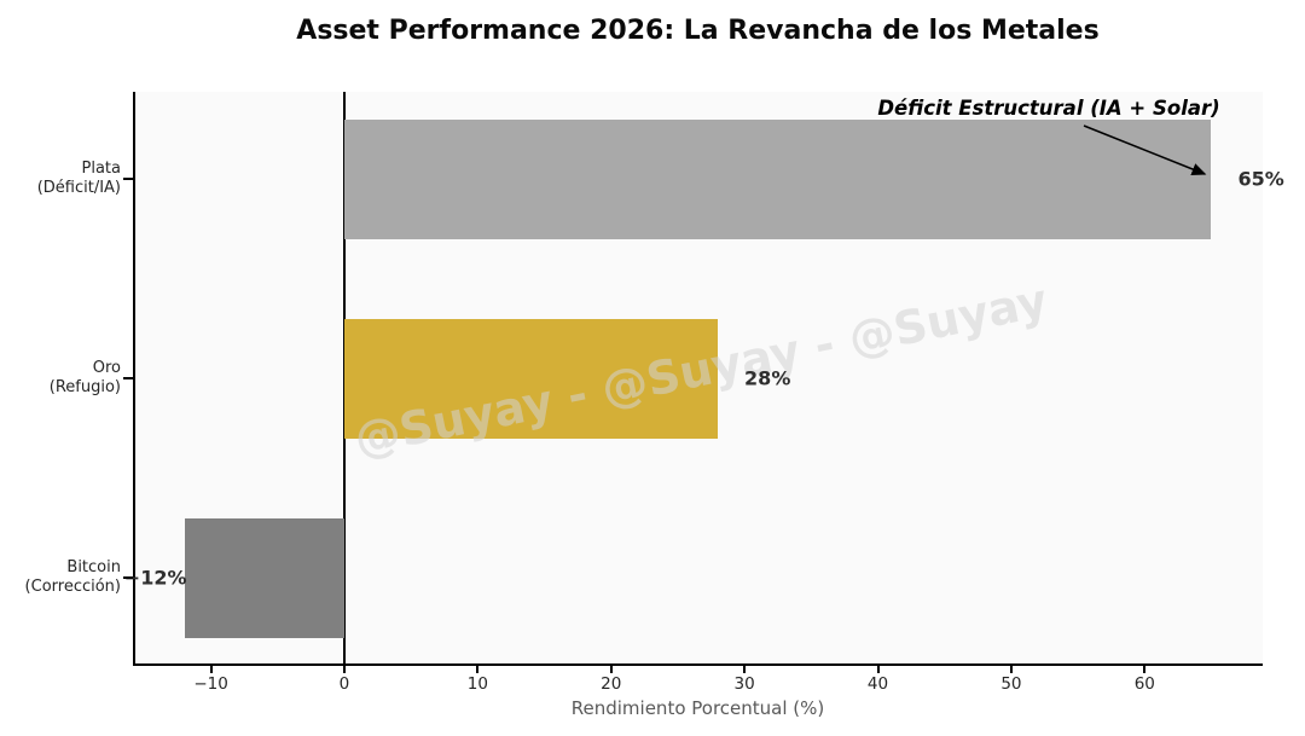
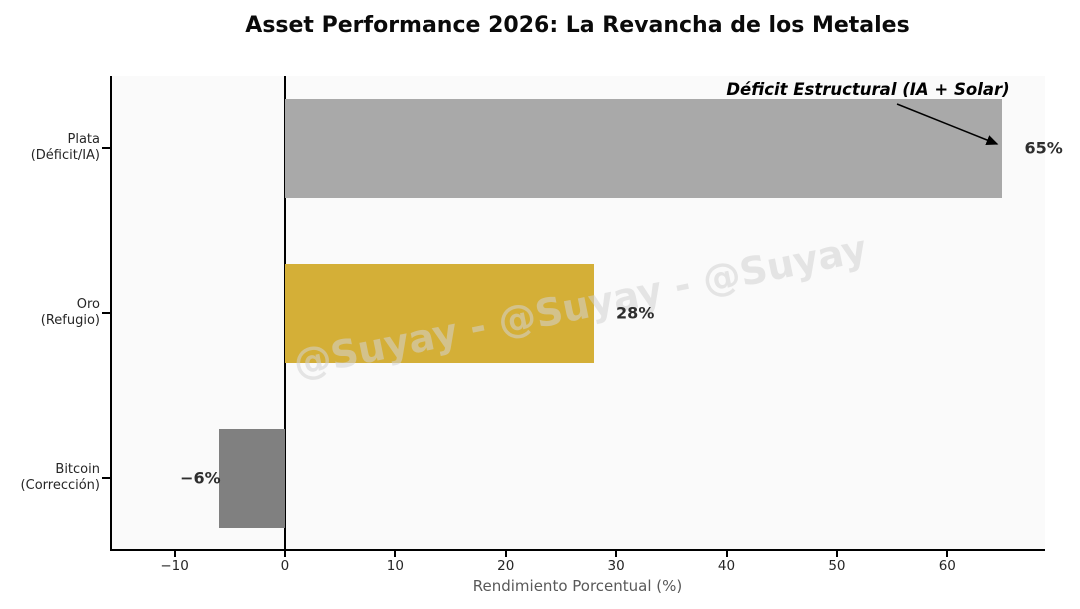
Bitcoin (Corrección): −12% -> −6%
